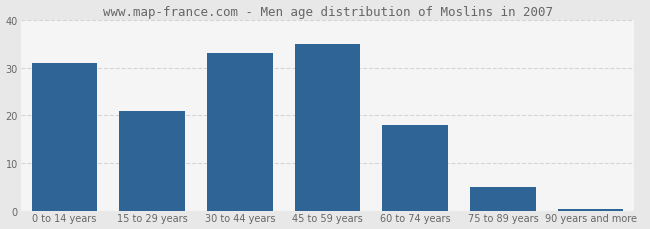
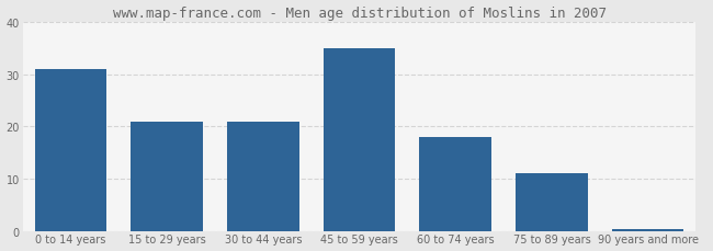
30 to 44 years: 33.0 -> 21.0
75 to 89 years: 5.0 -> 11.0
